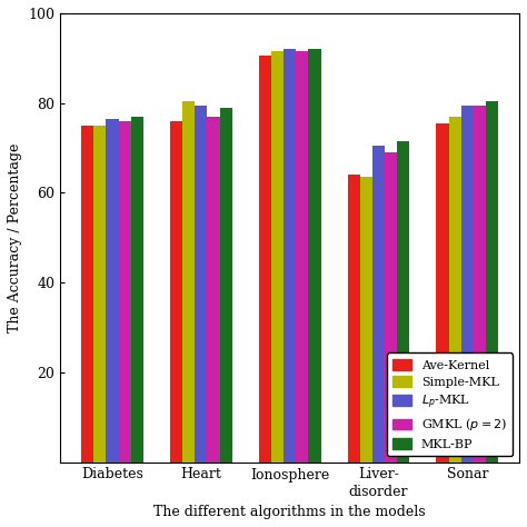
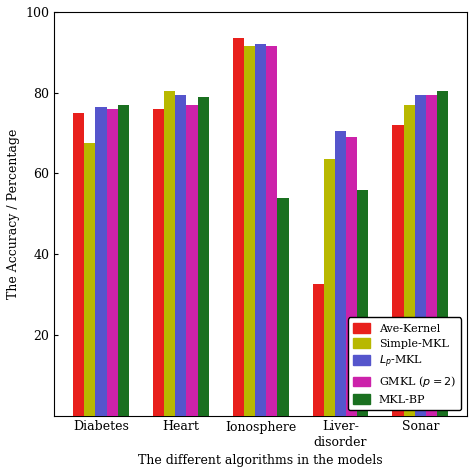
Simple-MKL/Diabetes: 75.0 -> 67.5
Ave-Kernel/Ionosphere: 90.5 -> 93.5
MKL-BP/Ionosphere: 92.0 -> 54.0
Ave-Kernel/Liver- disorder: 64.0 -> 32.5
MKL-BP/Liver- disorder: 71.5 -> 56.0
Ave-Kernel/Sonar: 75.5 -> 72.0
